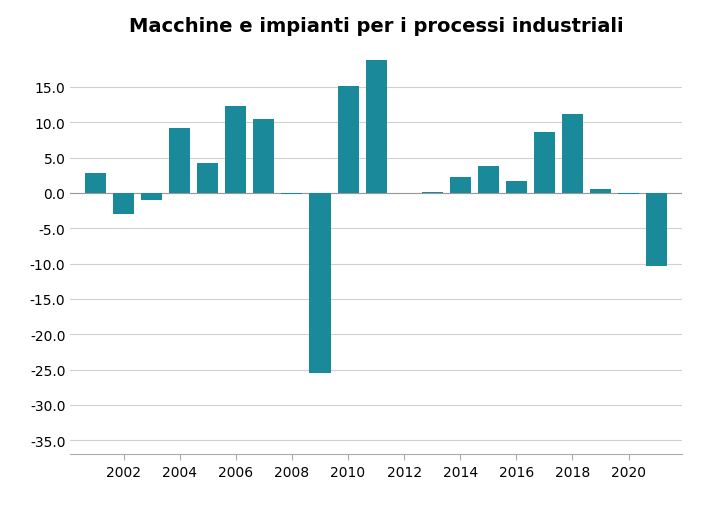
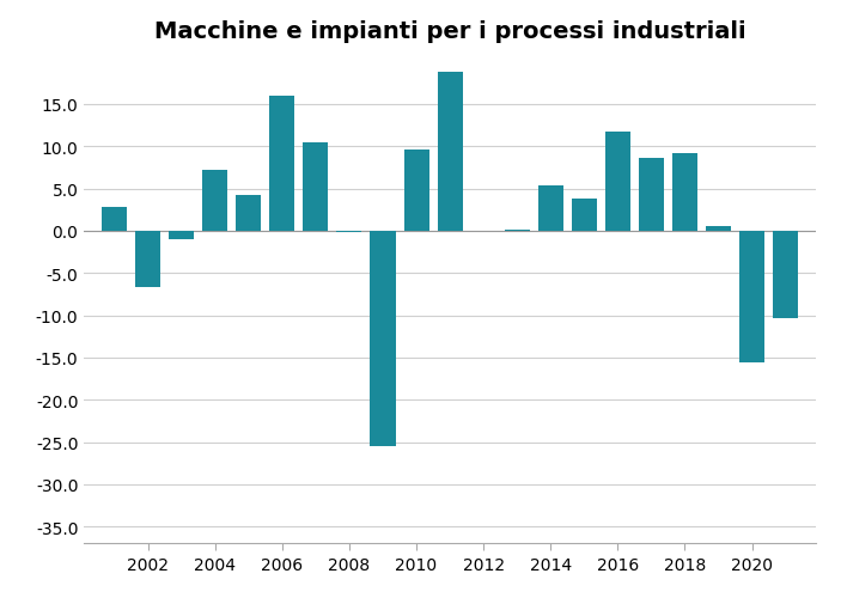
2002: -3.0 -> -6.6
2004: 9.2 -> 7.2
2006: 12.3 -> 16.0
2010: 15.2 -> 9.6
2014: 2.2 -> 5.4
2016: 1.7 -> 11.8
2018: 11.1 -> 9.2
2020: -0.1 -> -15.6
